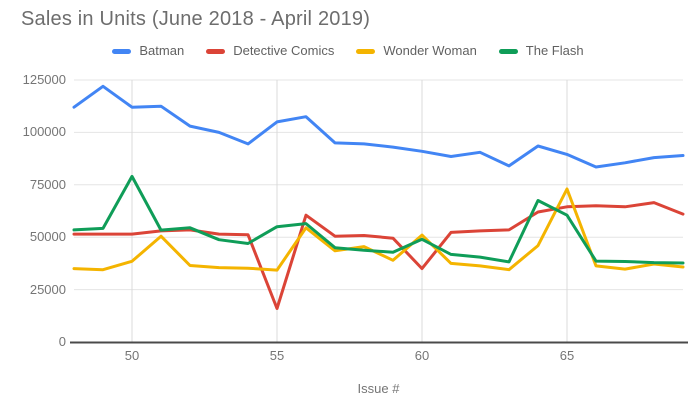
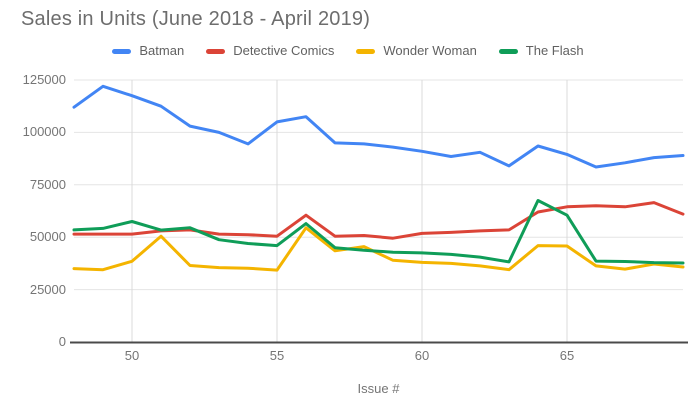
Batman/50: 112000 -> 118000
The Flash/50: 79000 -> 58000
Detective Comics/55: 16000 -> 50000
The Flash/55: 55000 -> 46000
Detective Comics/60: 35000 -> 52000
Wonder Woman/60: 51000 -> 38000
The Flash/60: 49000 -> 42000
Wonder Woman/65: 73000 -> 46000
